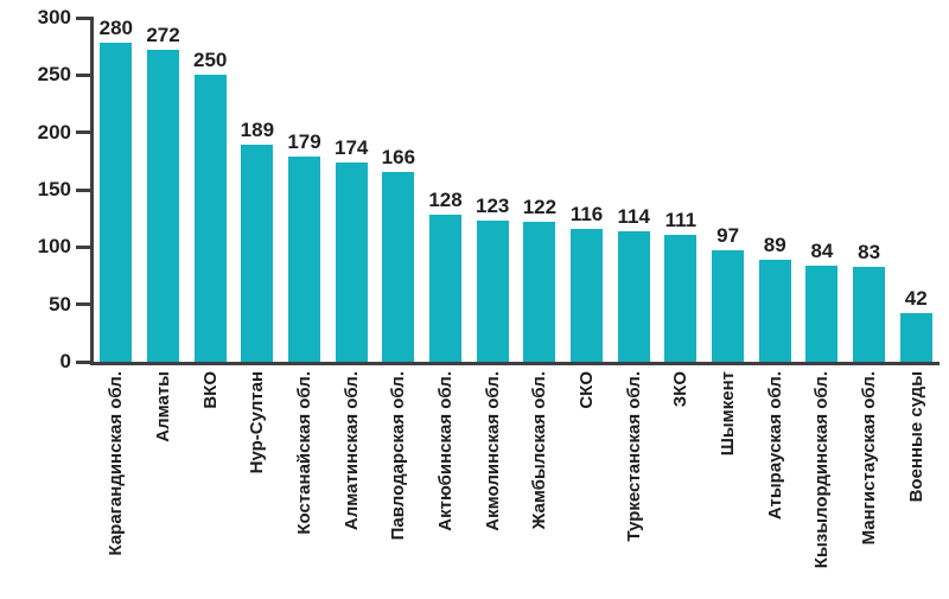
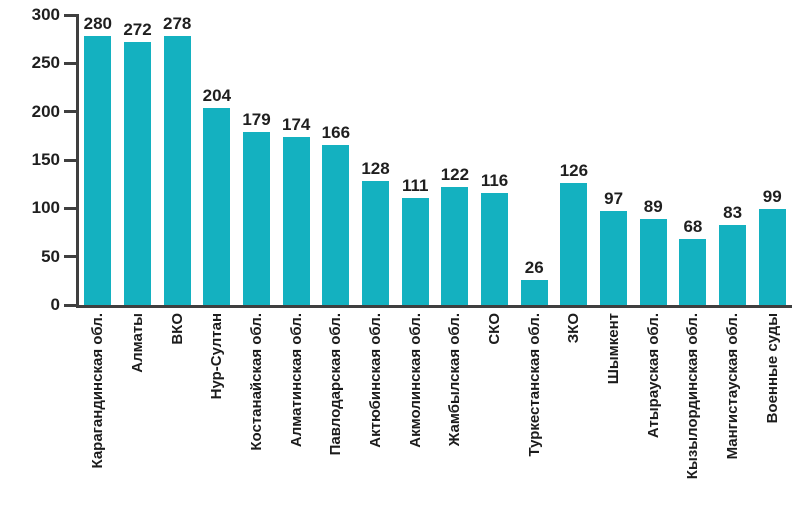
ВКО: 250 -> 278
Нур-Султан: 189 -> 204
Акмолинская обл.: 123 -> 111
Туркестанская обл.: 114 -> 26
ЗКО: 111 -> 126
Кызылординская обл.: 84 -> 68
Военные суды: 42 -> 99
